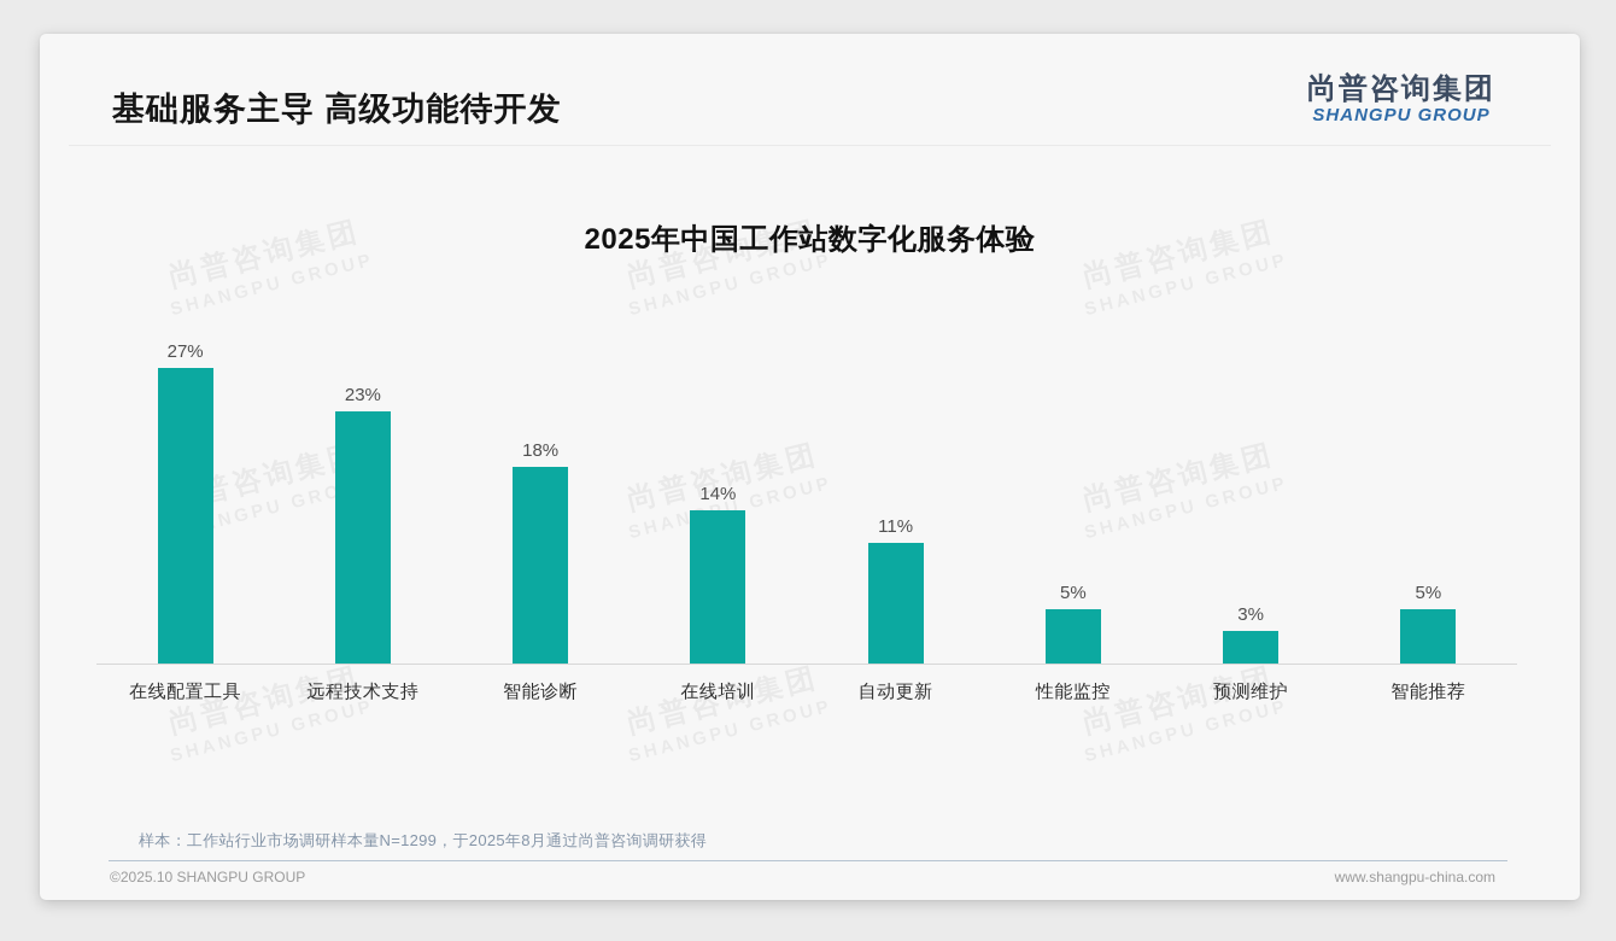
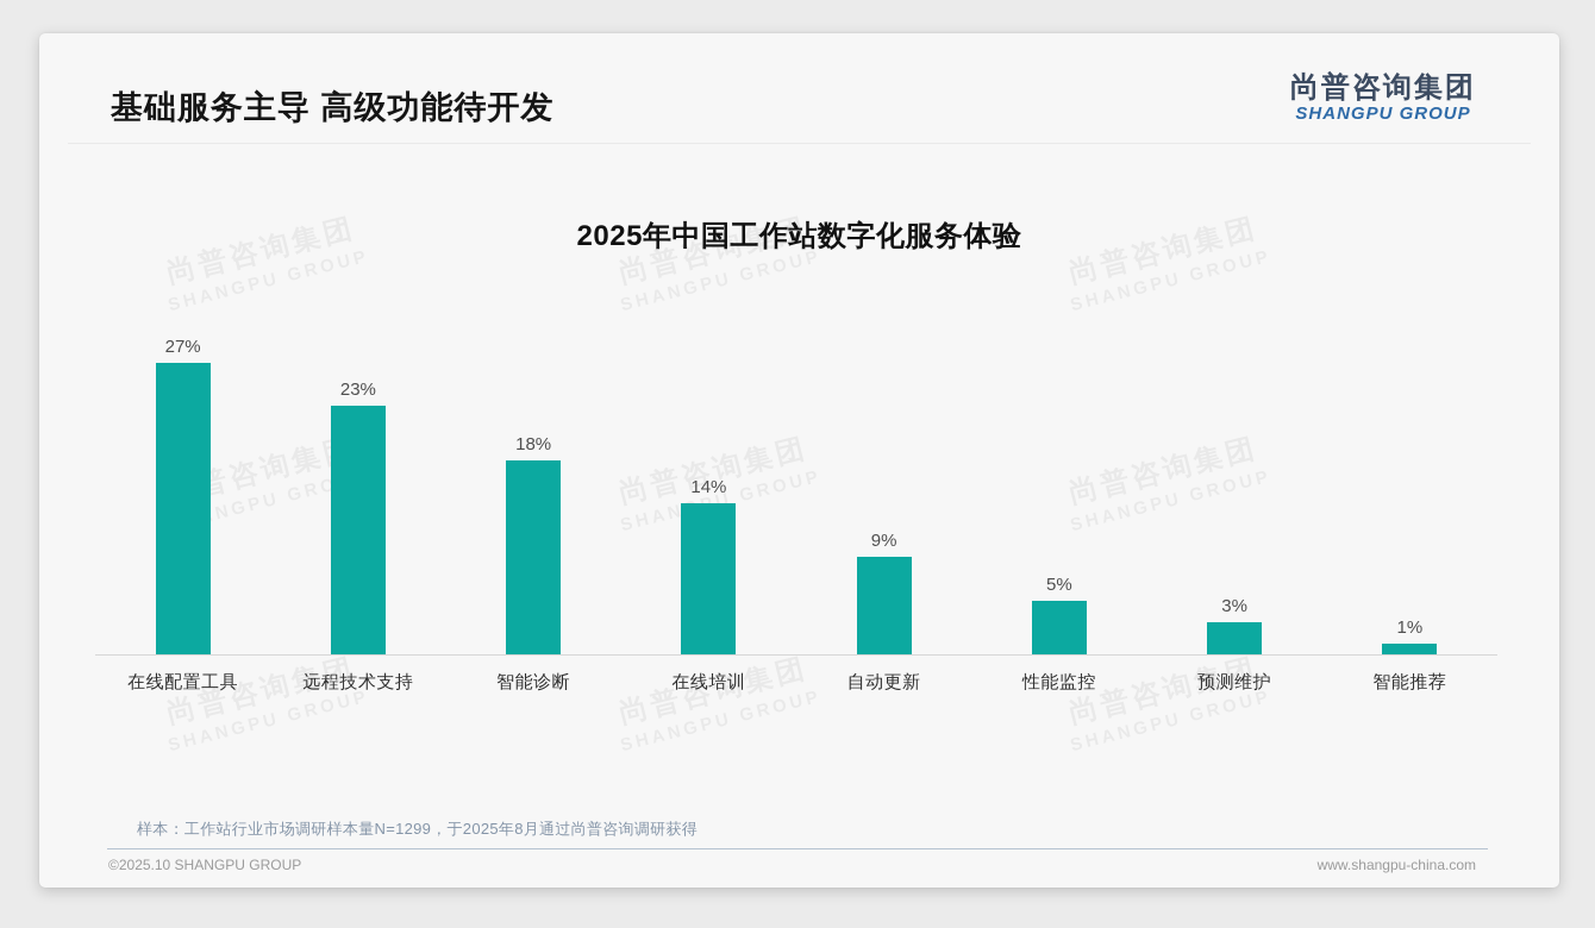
自动更新: 11% -> 9%
智能推荐: 5% -> 1%
